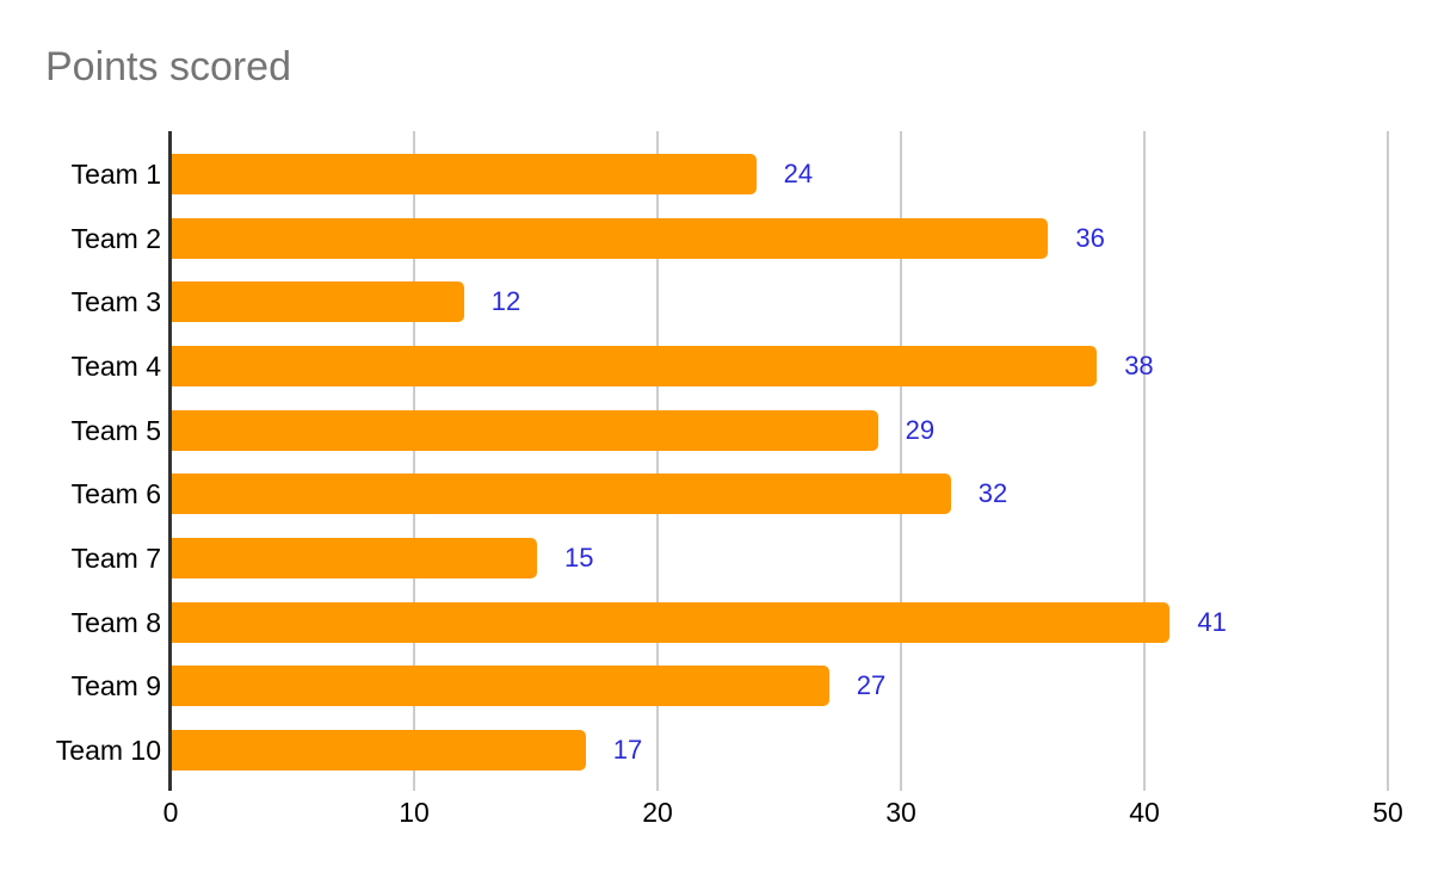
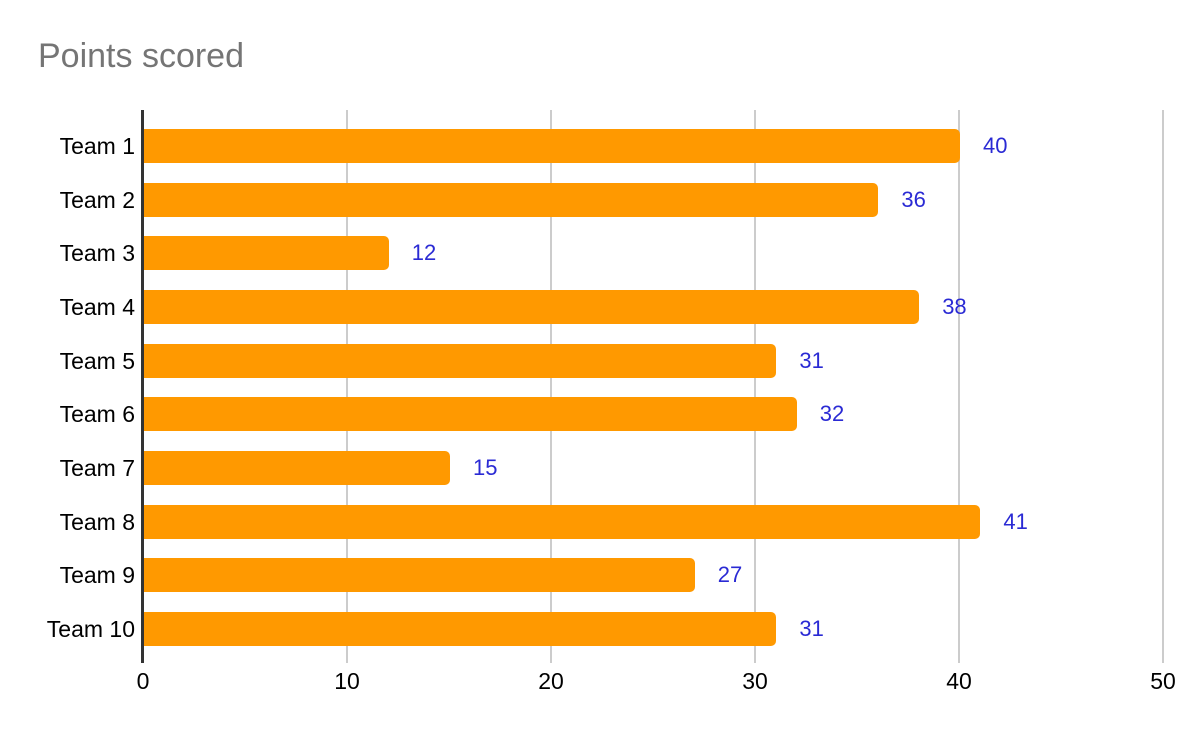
Team 1: 24 -> 40
Team 5: 29 -> 31
Team 10: 17 -> 31
